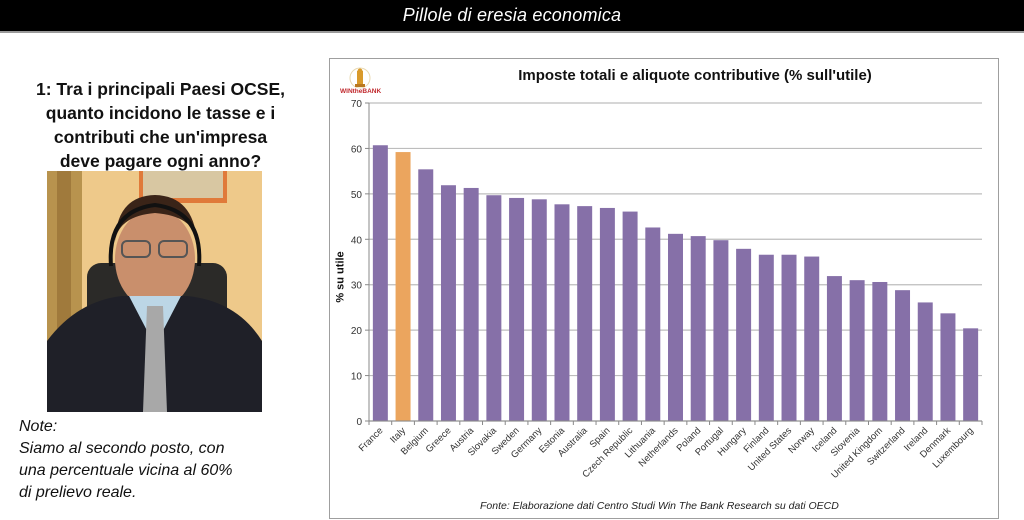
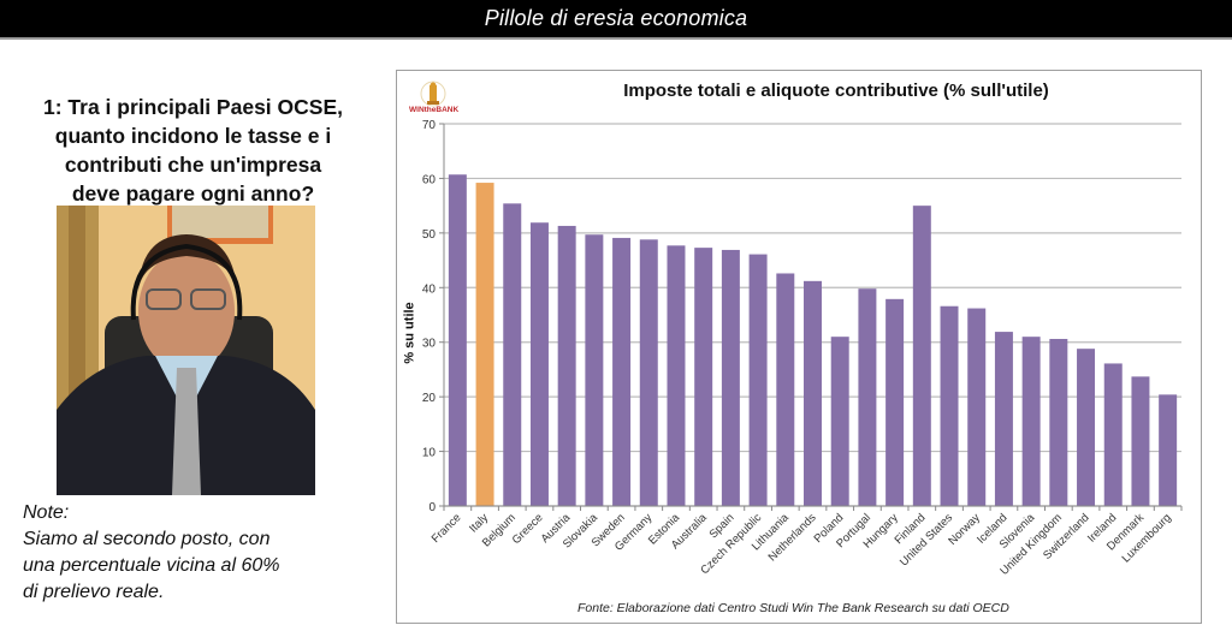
Poland: 41 -> 31
Finland: 37 -> 55
